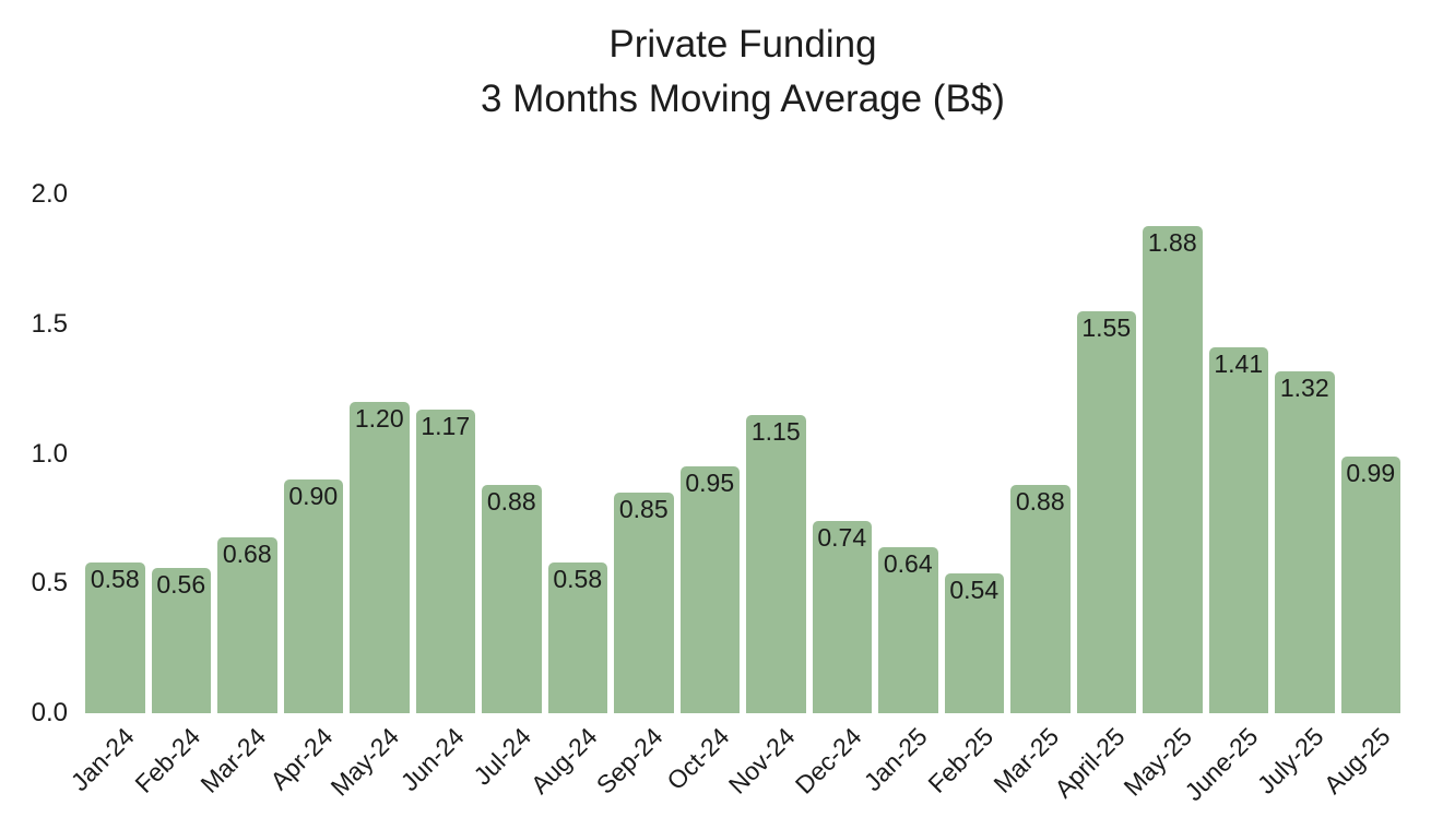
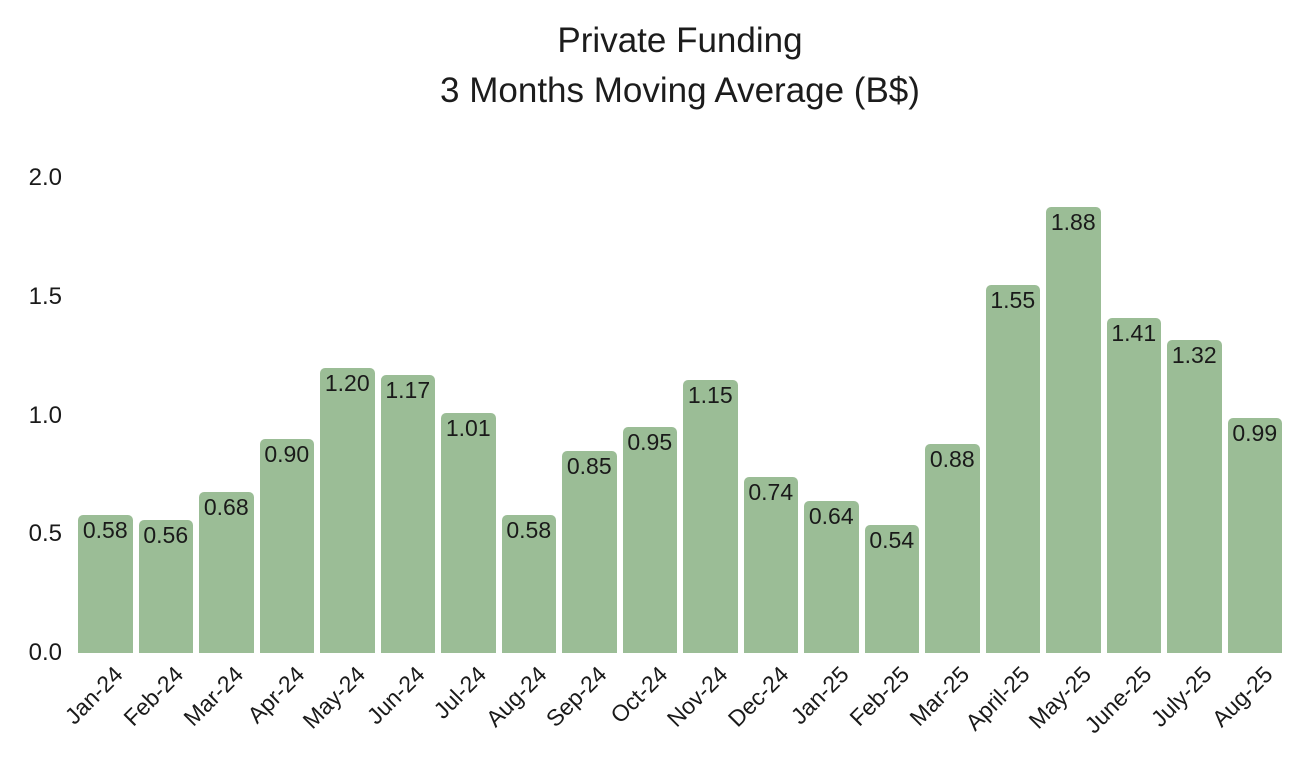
Jul-24: 0.88 -> 1.01
